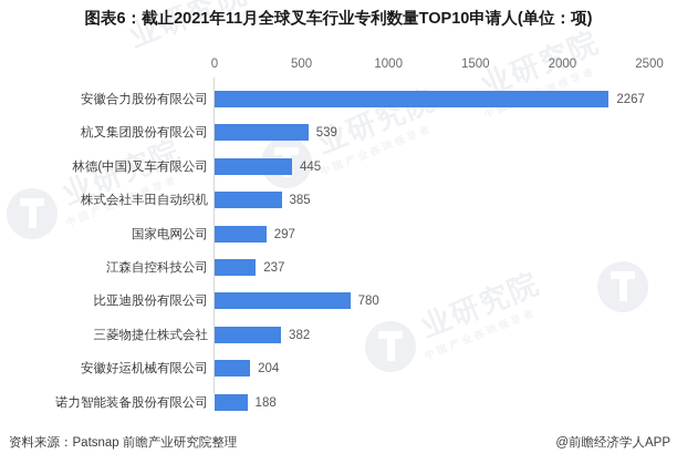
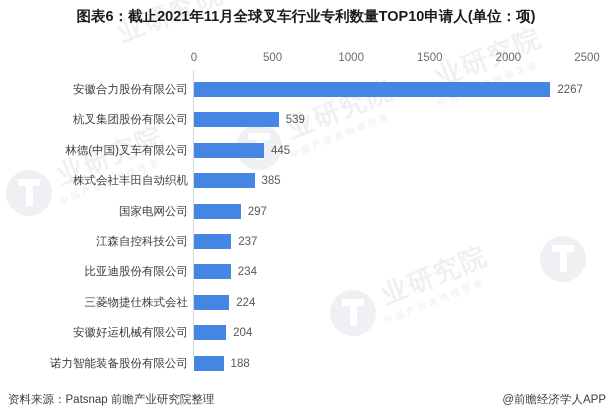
比亚迪股份有限公司: 780 -> 234
三菱物捷仕株式会社: 382 -> 224
